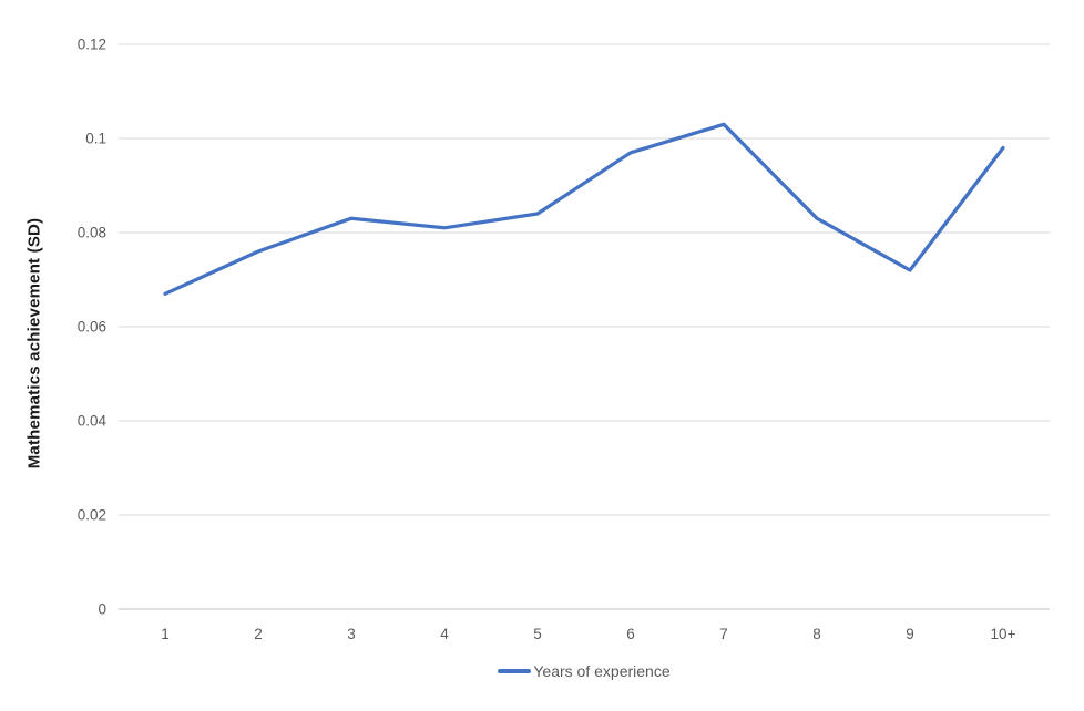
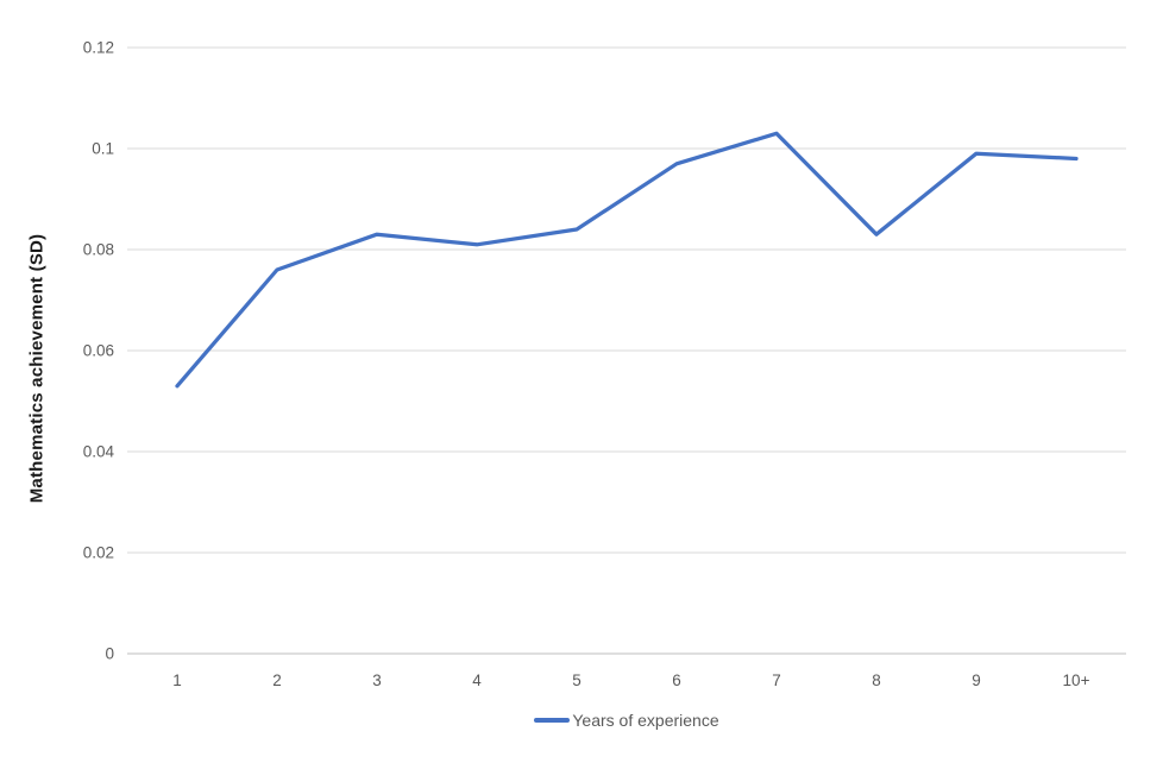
1: 0.067 -> 0.053
9: 0.072 -> 0.099
